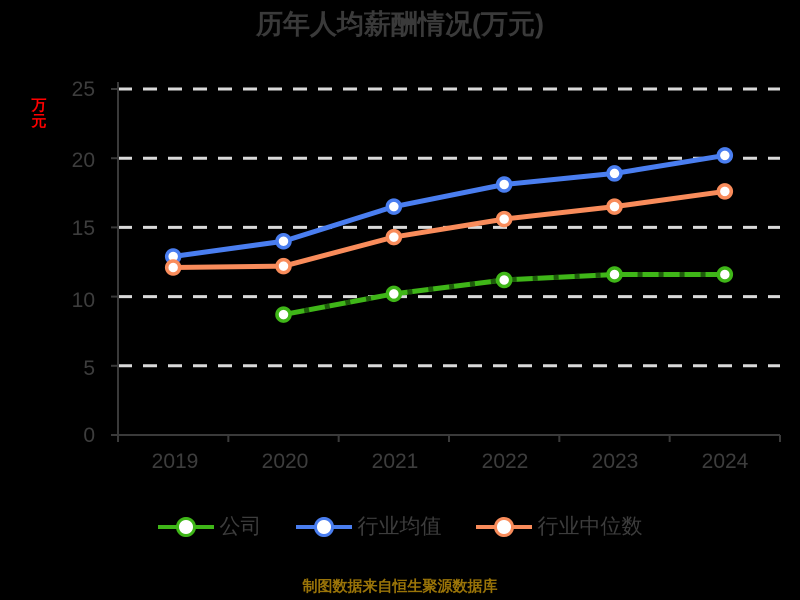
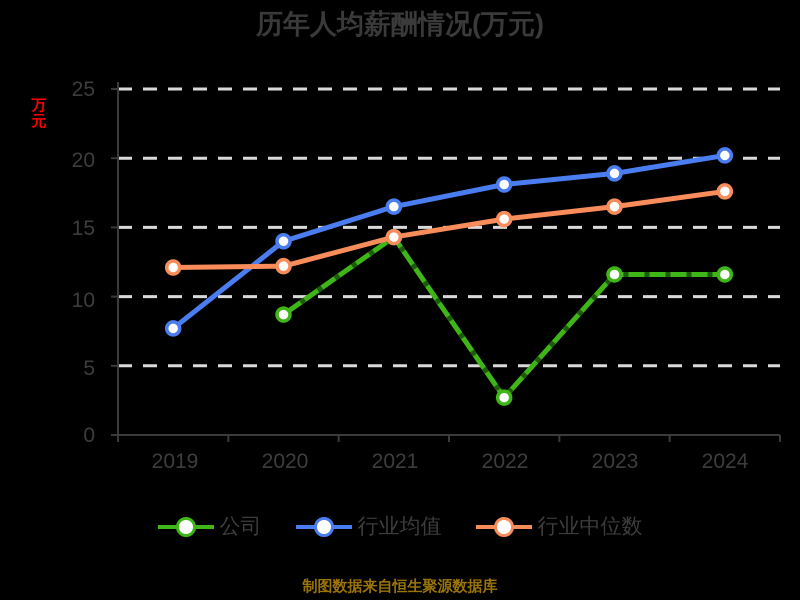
行业均值/2019: 12.9 -> 7.7
公司/2021: 10.2 -> 14.3
公司/2022: 11.2 -> 2.7
